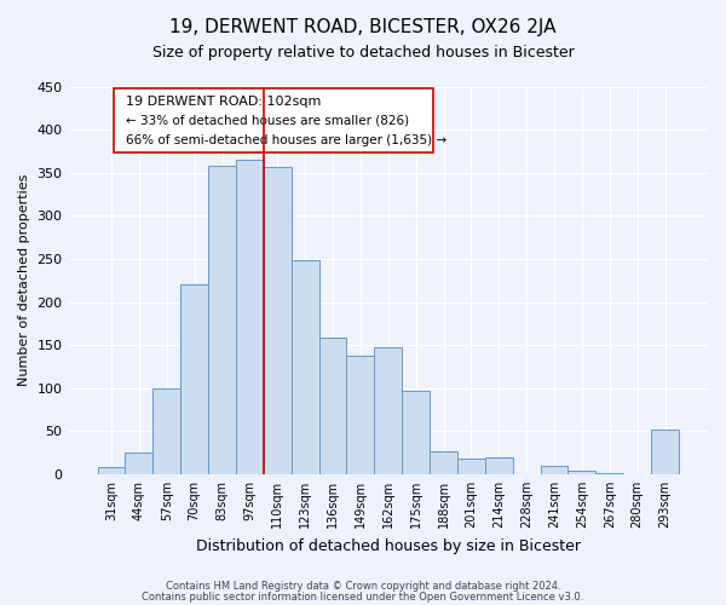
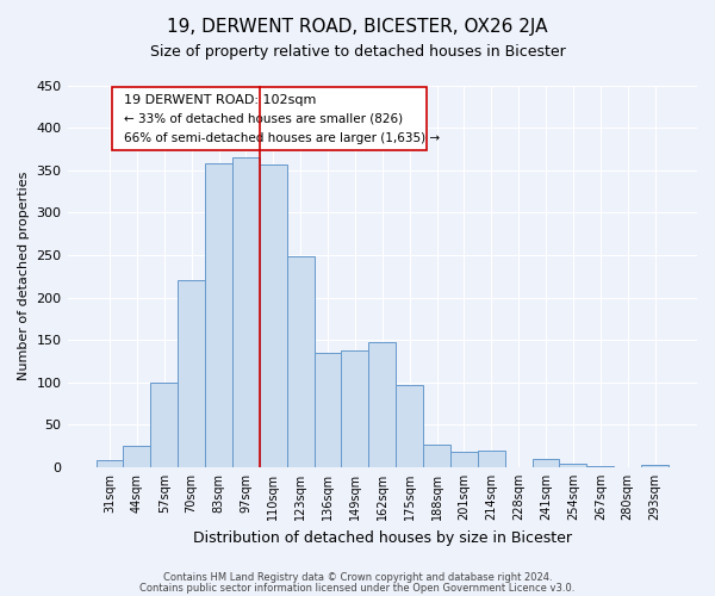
136sqm: 158 -> 135
293sqm: 52 -> 3
